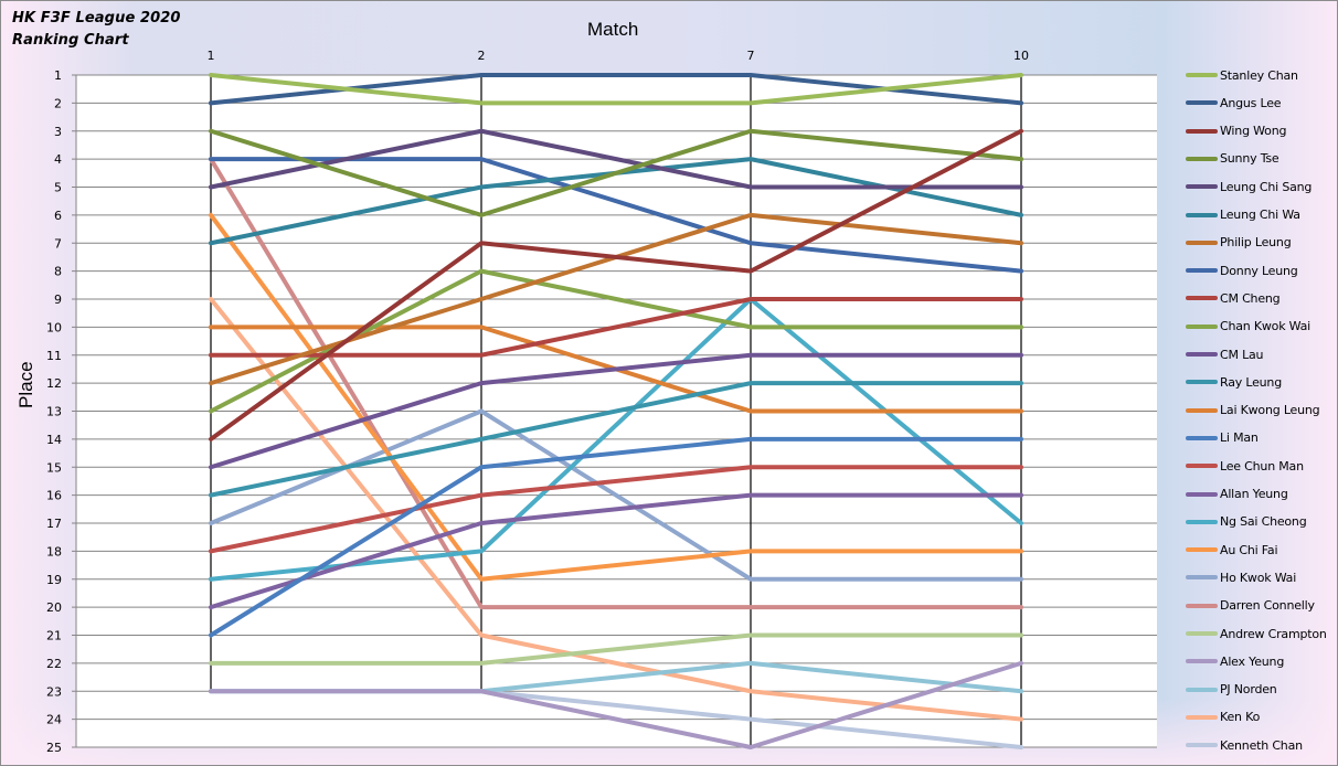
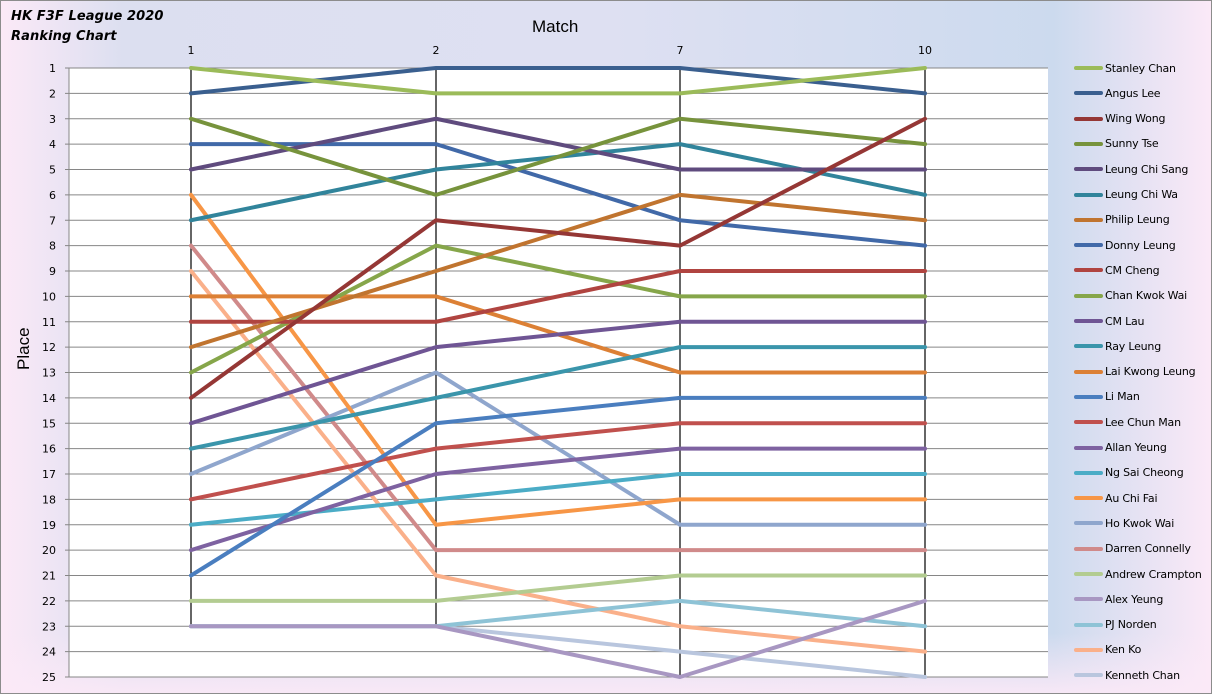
Darren Connelly/1: 4 -> 8
Ng Sai Cheong/7: 9 -> 17
